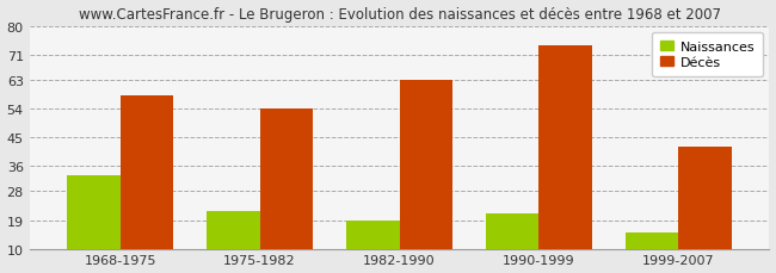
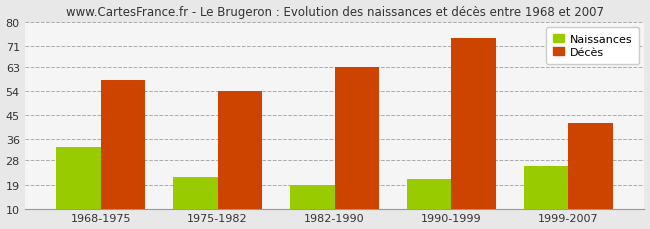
Naissances/1999-2007: 15 -> 26
